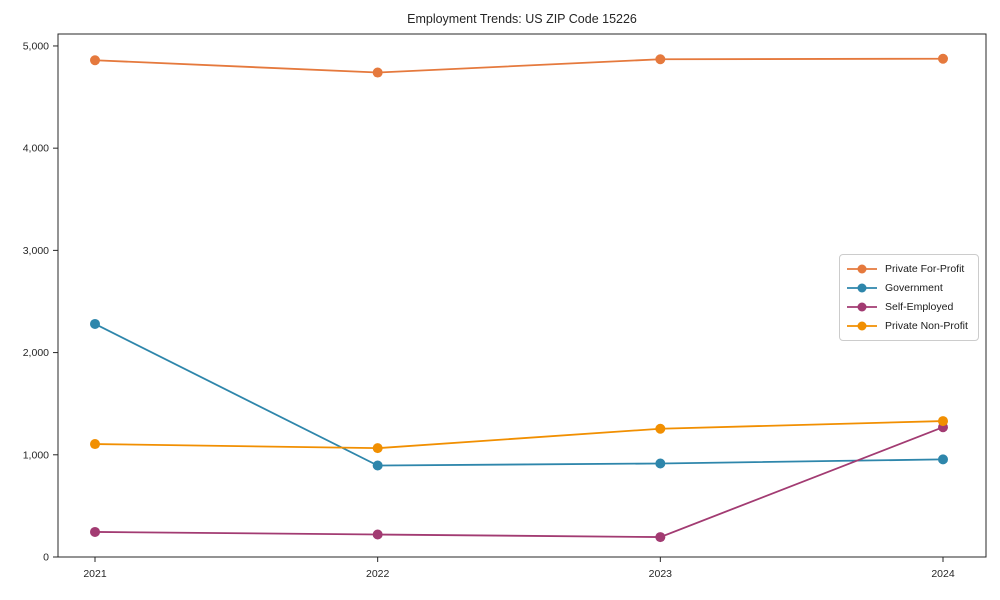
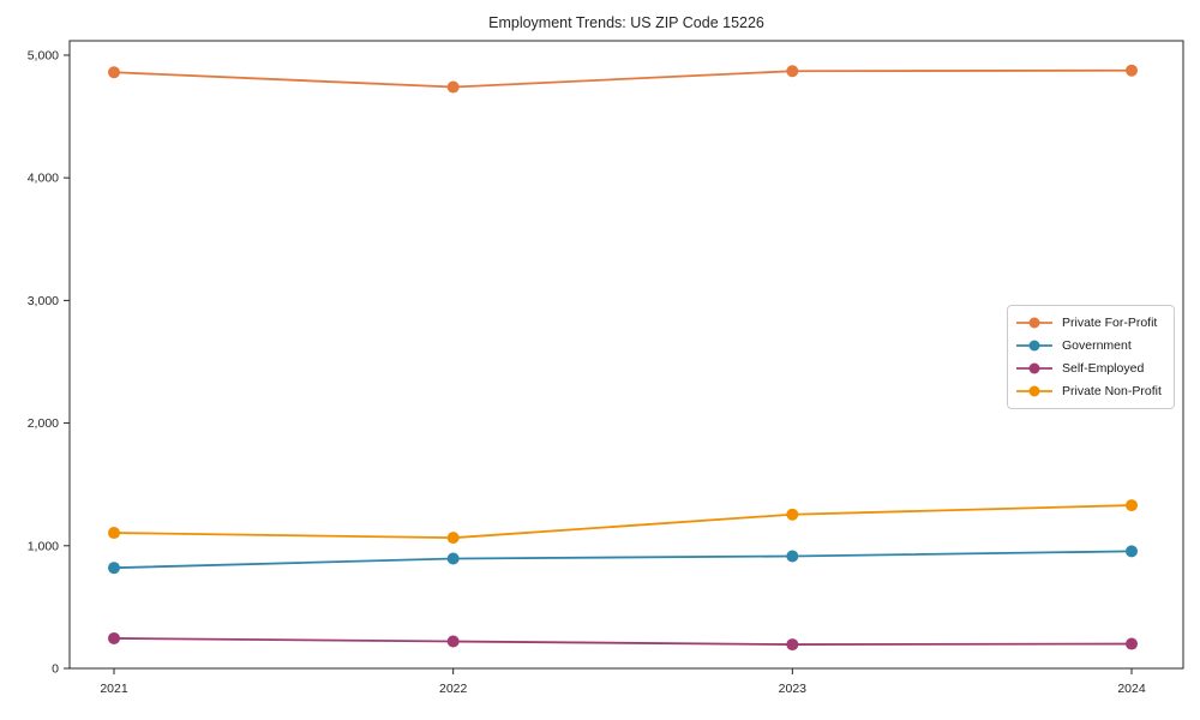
Government/2021: 2280 -> 820
Self-Employed/2024: 1270 -> 200
